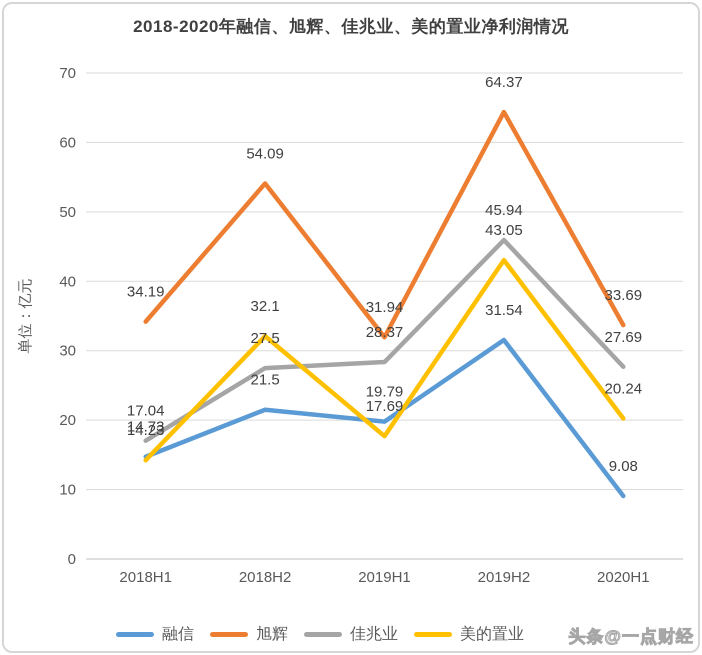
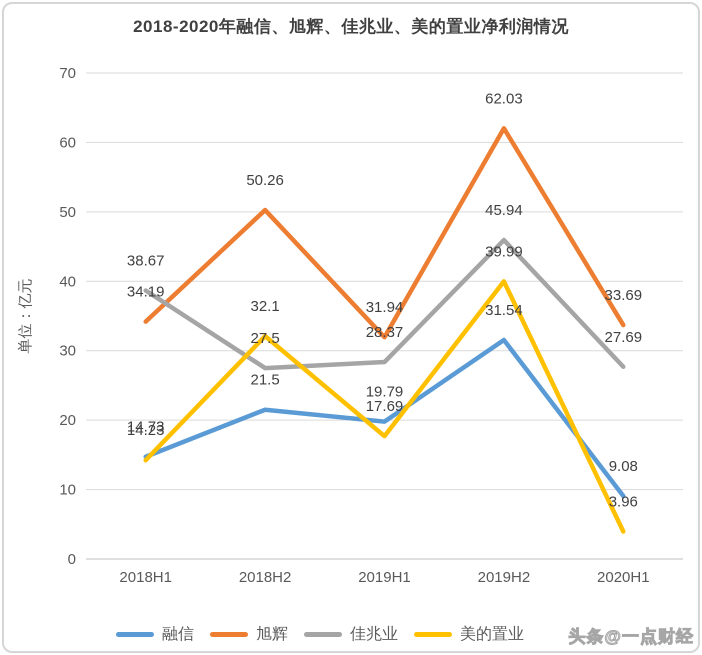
佳兆业/2018H1: 17.04 -> 38.67
旭辉/2018H2: 54.09 -> 50.26
旭辉/2019H2: 64.37 -> 62.03
美的置业/2019H2: 43.05 -> 39.99
美的置业/2020H1: 20.24 -> 3.96
